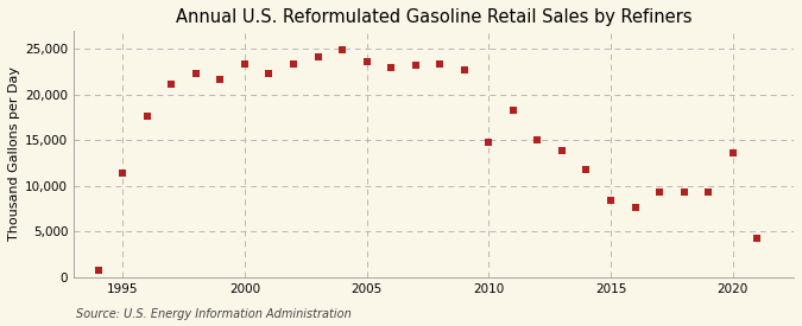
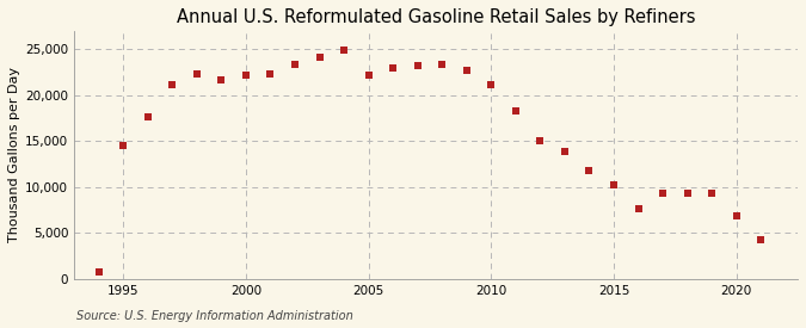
1995: 11,400 -> 14,500
2000: 23,400 -> 22,200
2005: 23,600 -> 22,200
2010: 14,800 -> 21,100
2015: 8,400 -> 10,200
2020: 13,600 -> 6,900
